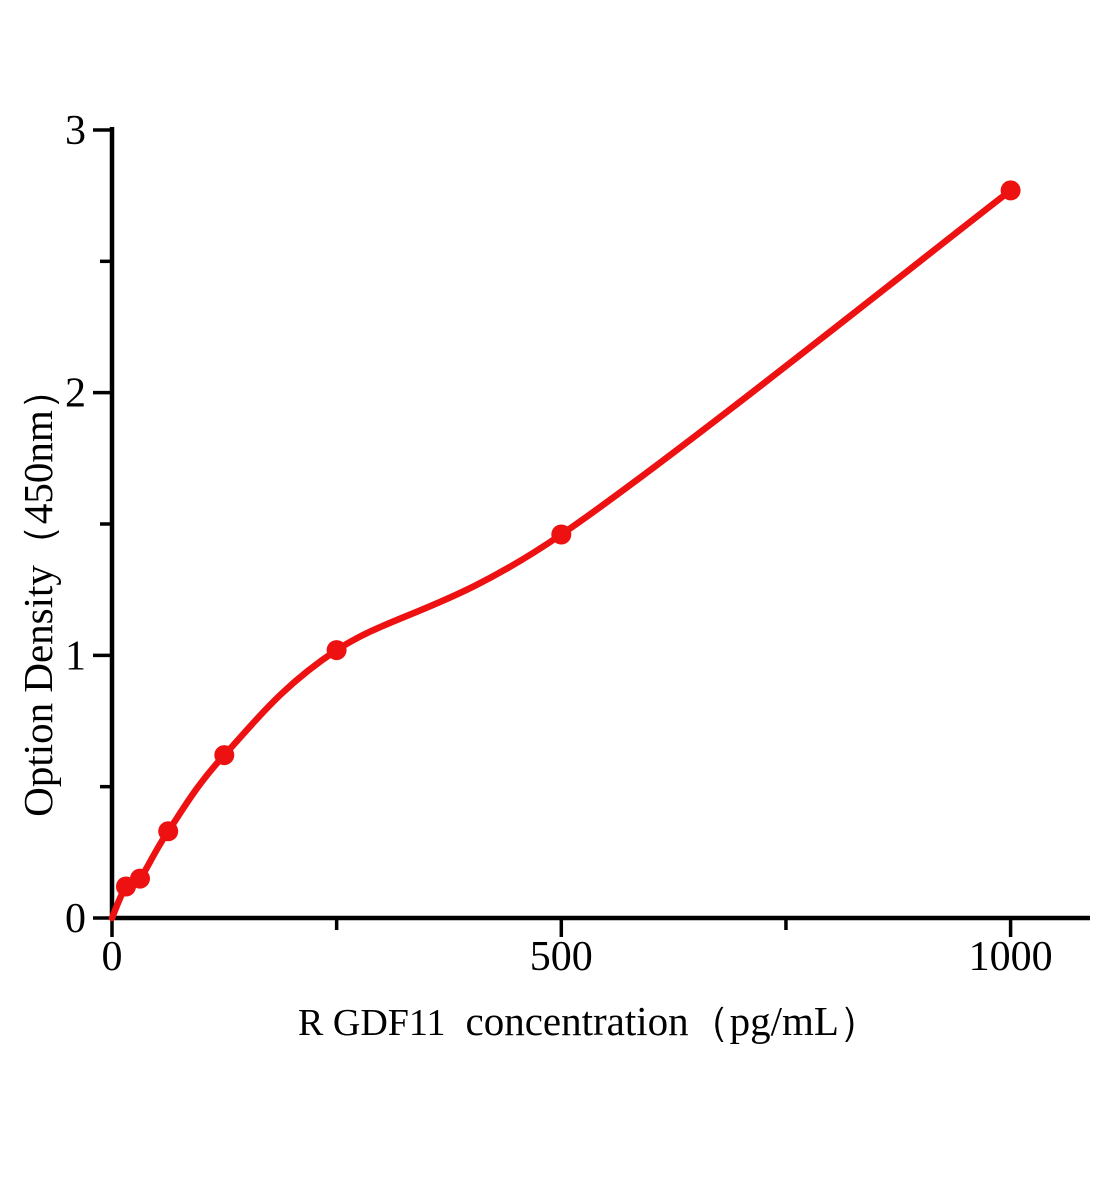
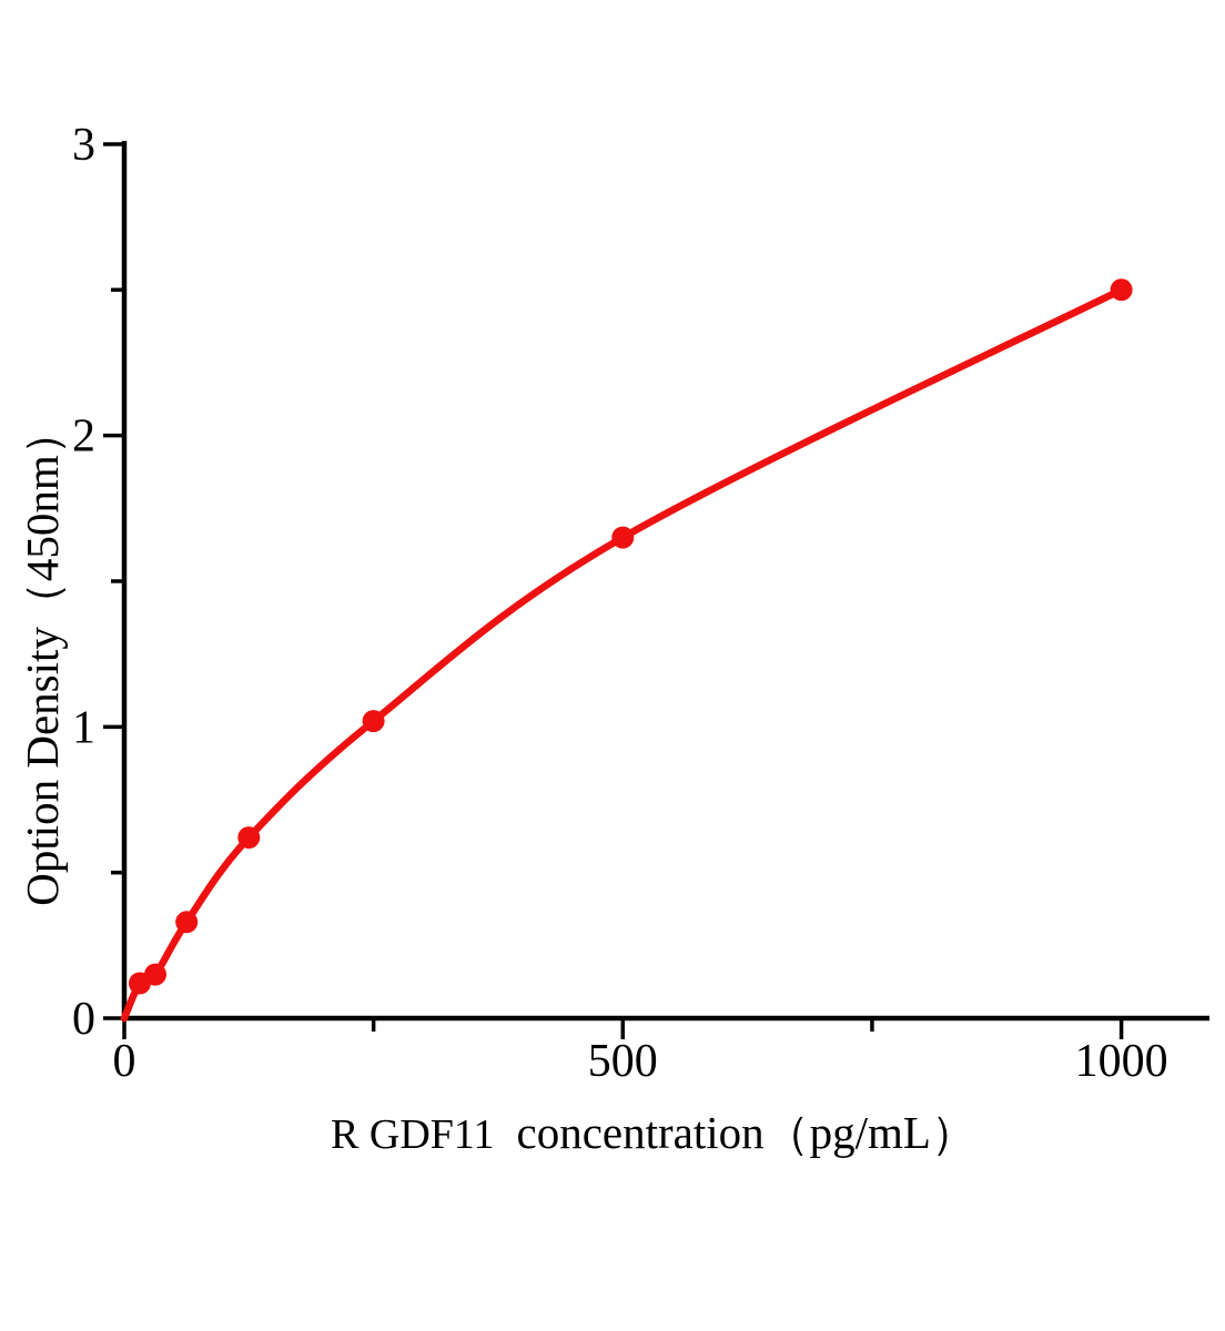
500: 1.46 -> 1.65
1000: 2.77 -> 2.50
